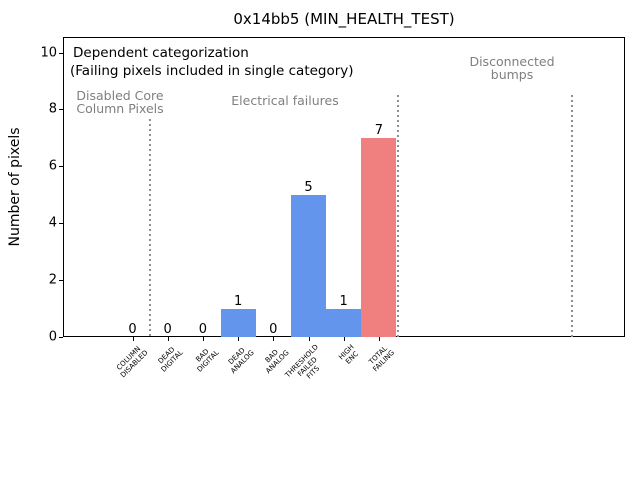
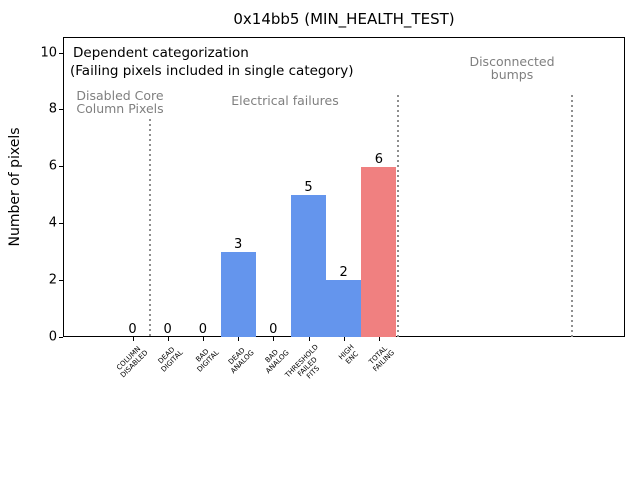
DEAD ANALOG: 1 -> 3
HIGH ENC: 1 -> 2
TOTAL FAILING: 7 -> 6
